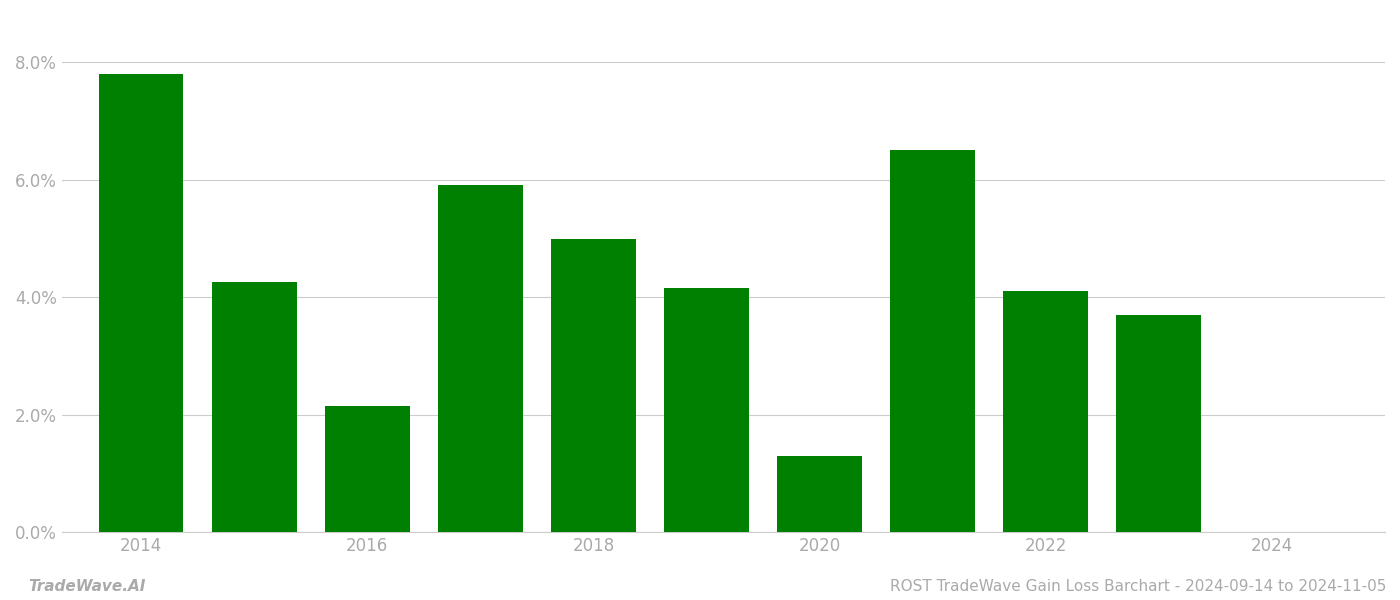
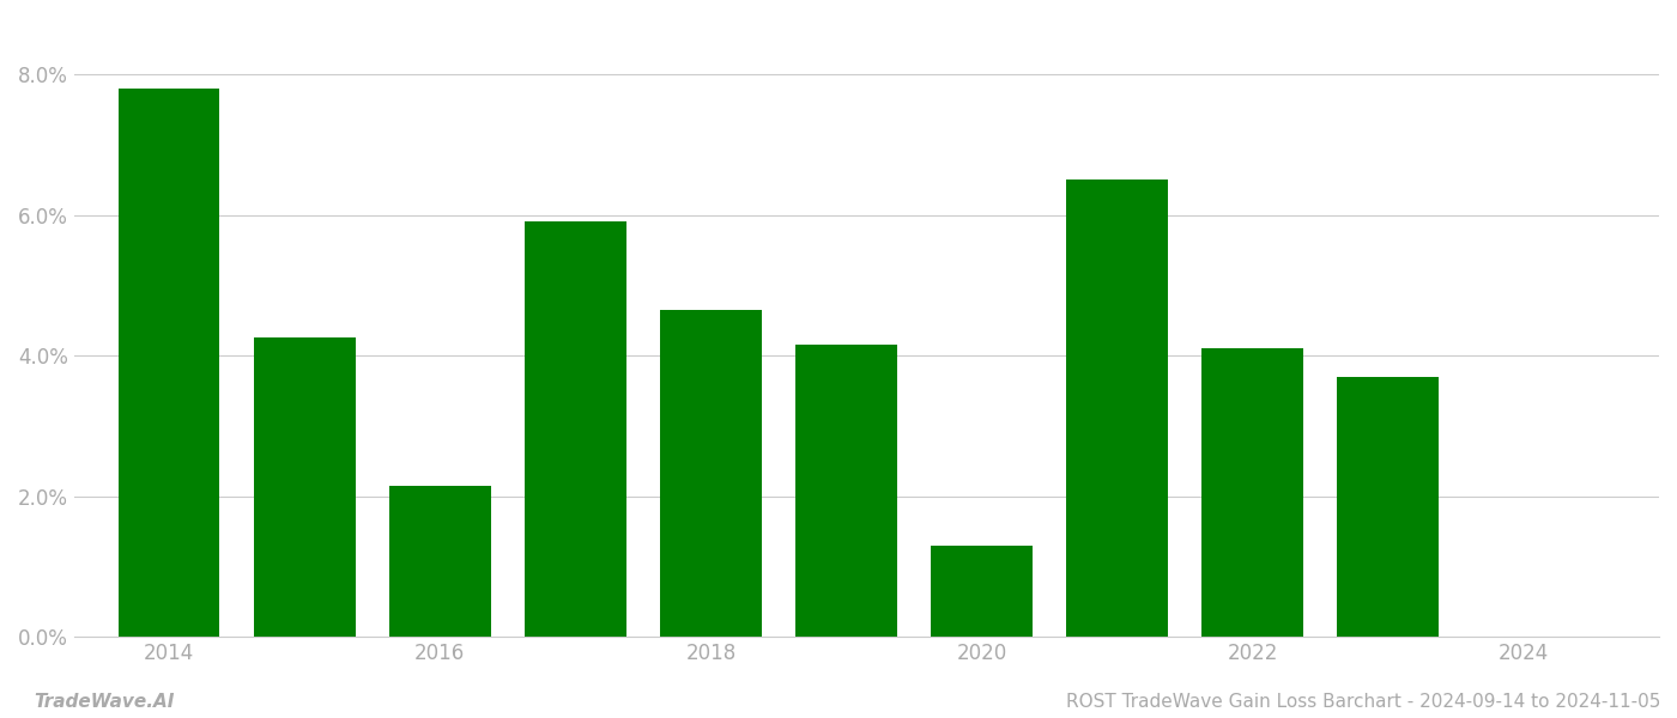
2018: 4.98% -> 4.65%
